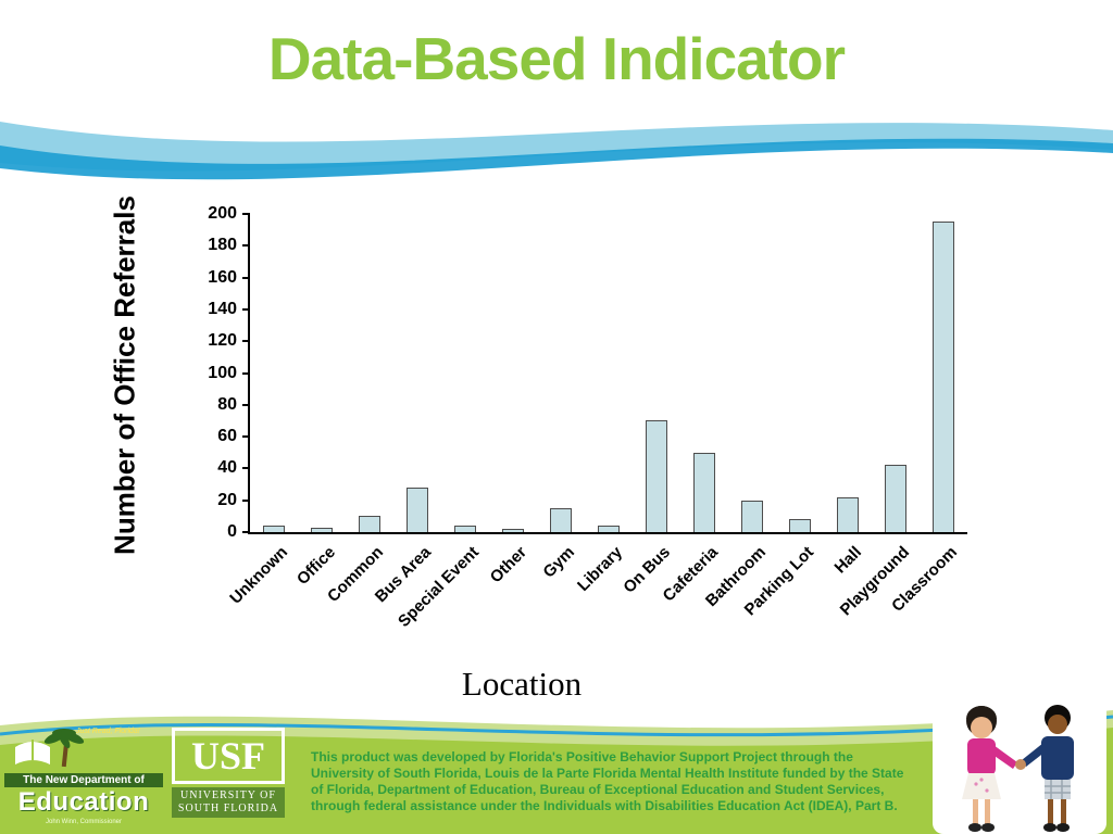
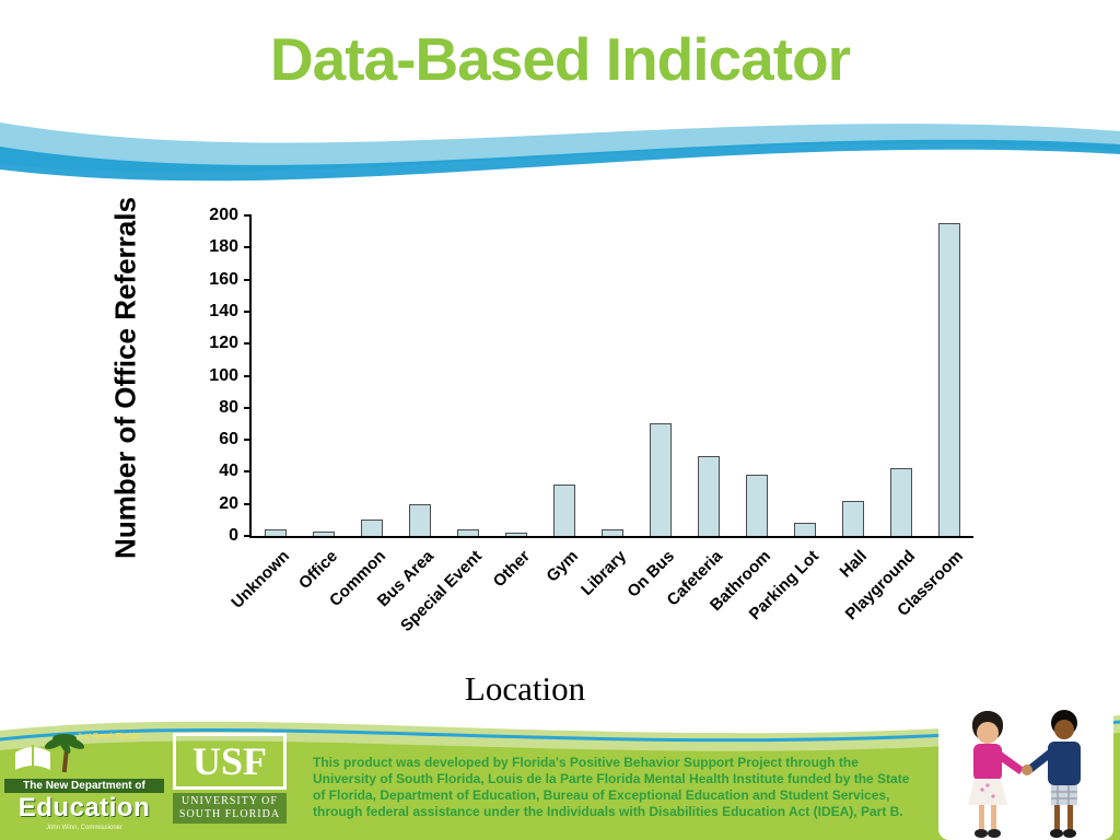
Bus Area: 28 -> 20
Gym: 15 -> 32
Bathroom: 20 -> 38
